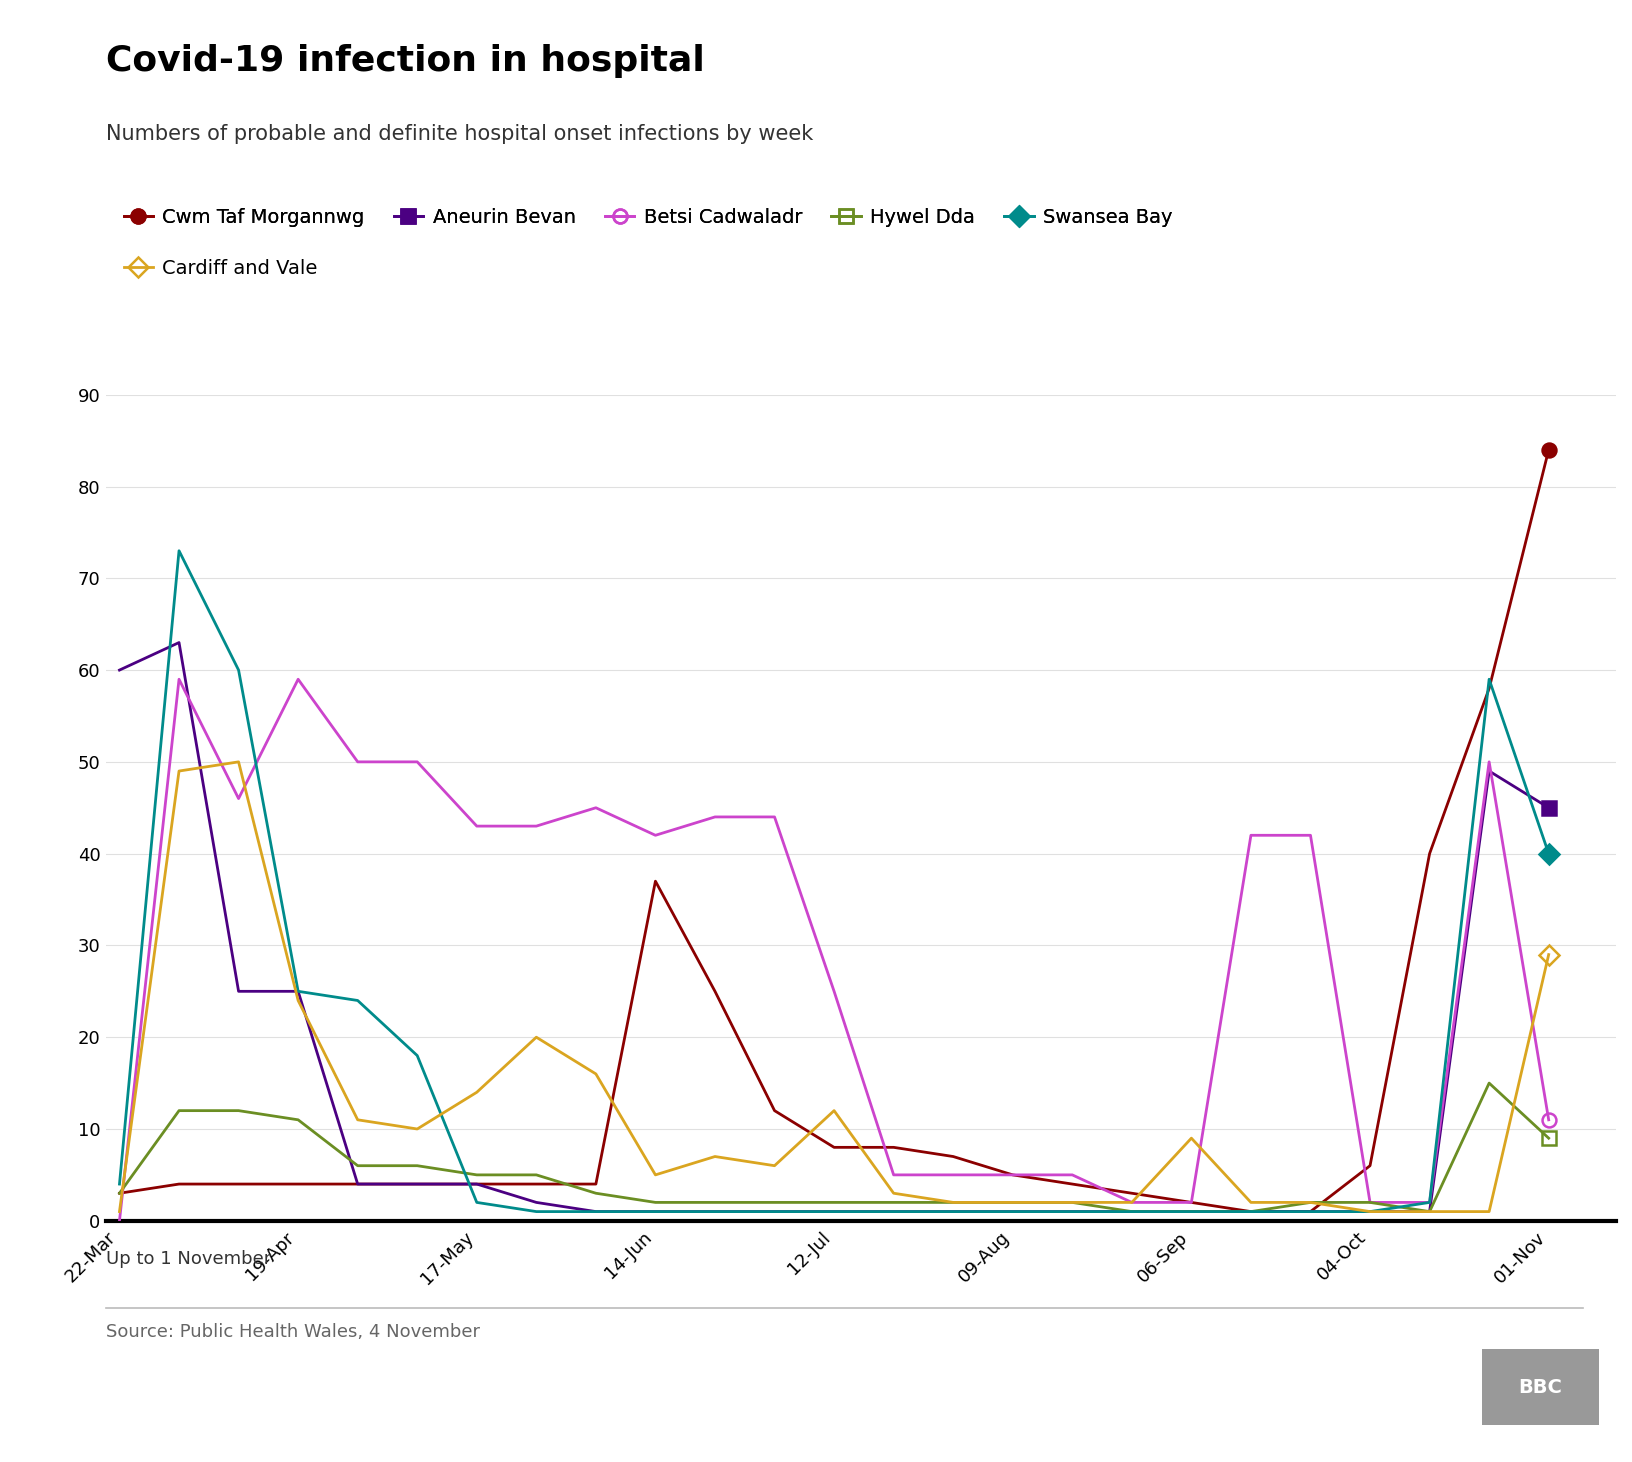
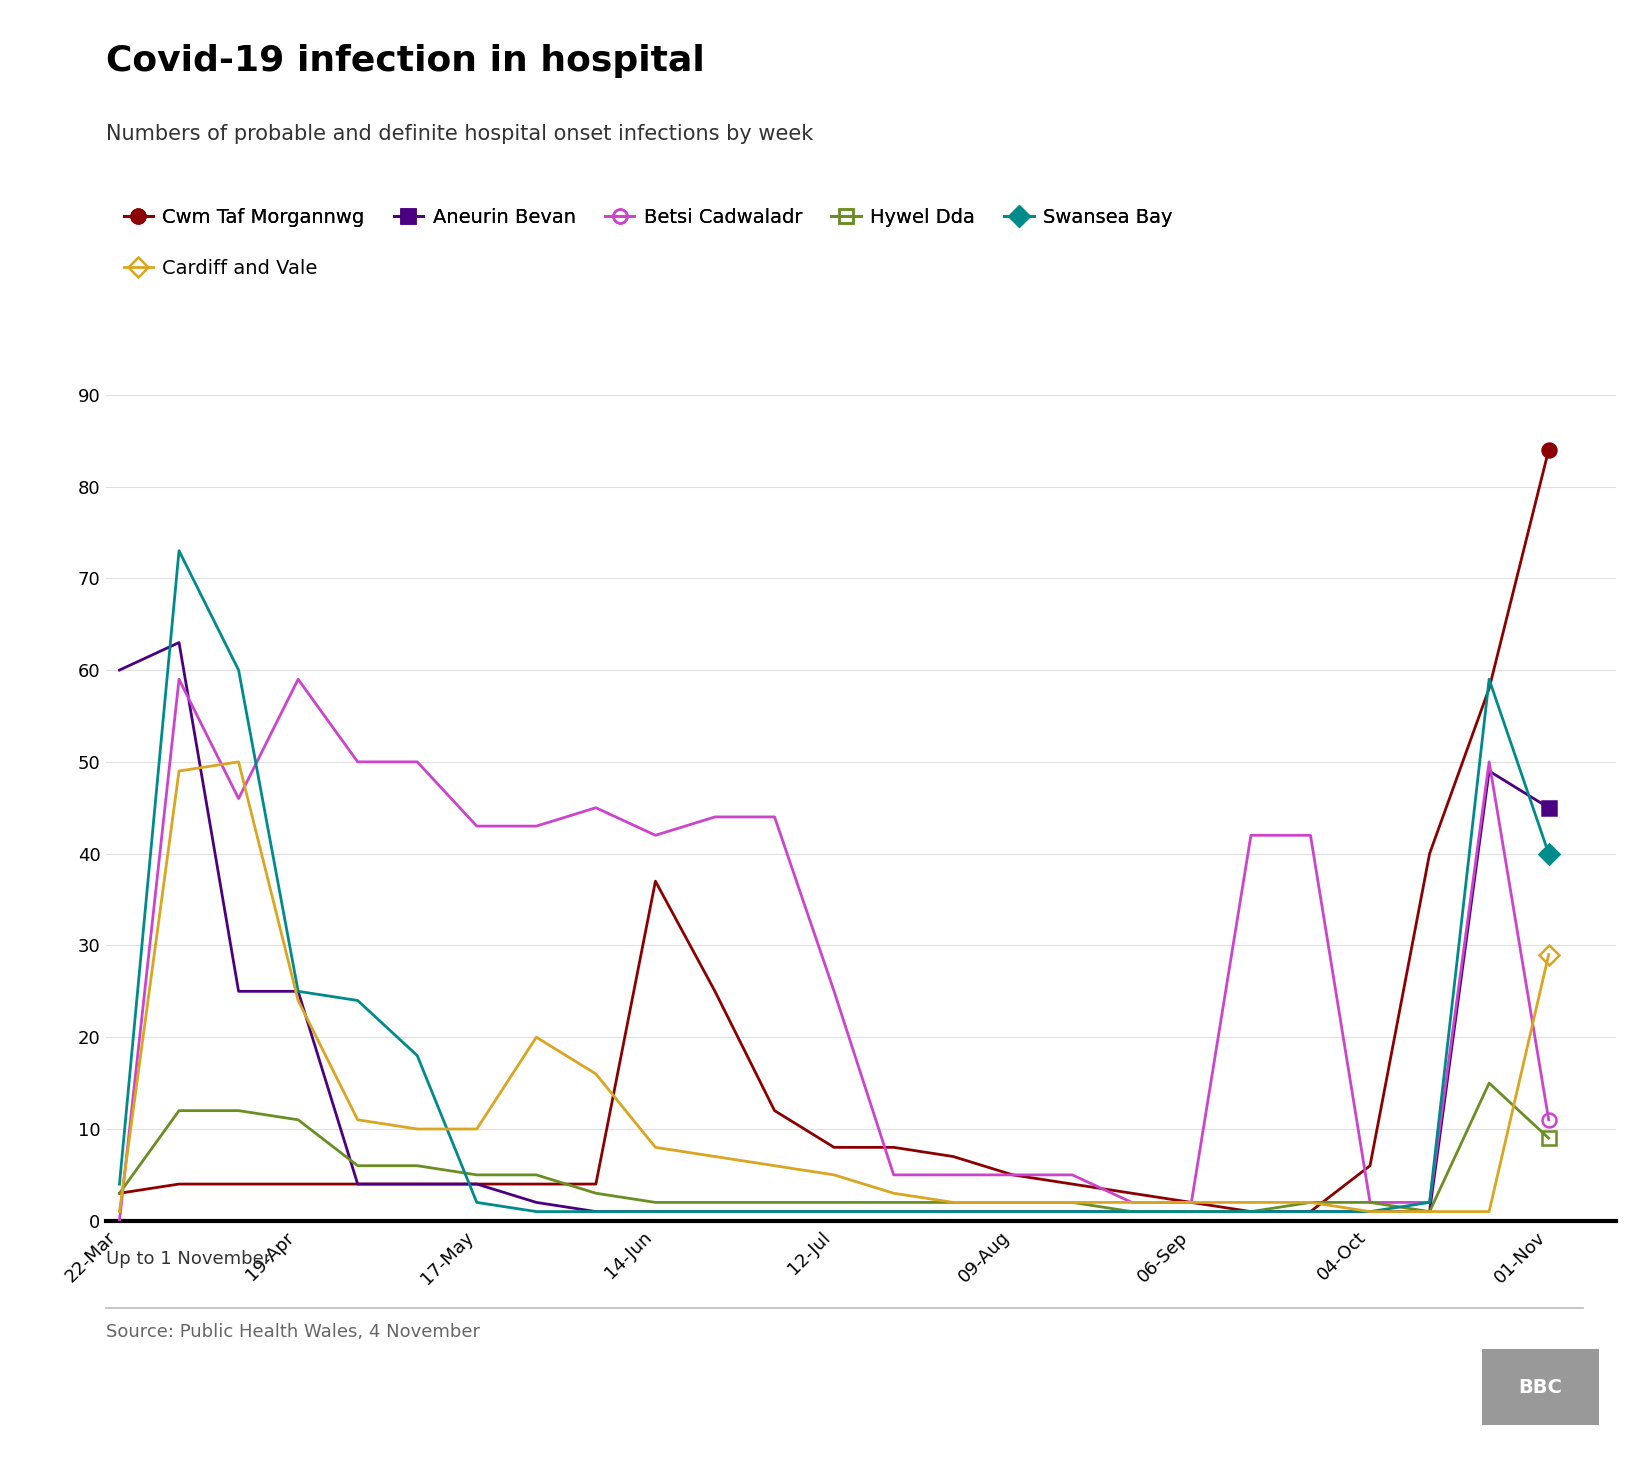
Cardiff and Vale/17-May: 14 -> 10
Cardiff and Vale/14-Jun: 5 -> 8
Cardiff and Vale/12-Jul: 12 -> 5
Cardiff and Vale/06-Sep: 9 -> 2
